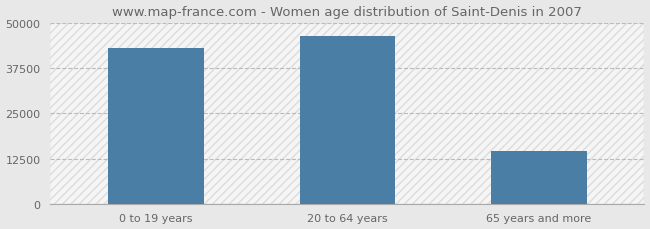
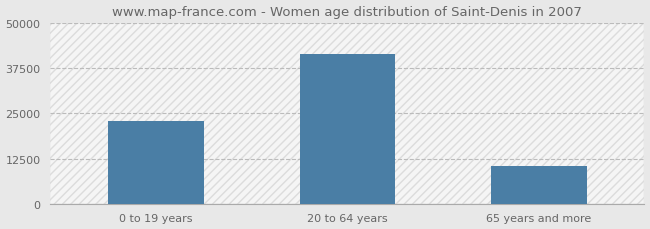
0 to 19 years: 43000 -> 23000
20 to 64 years: 46500 -> 41500
65 years and more: 14500 -> 10500
